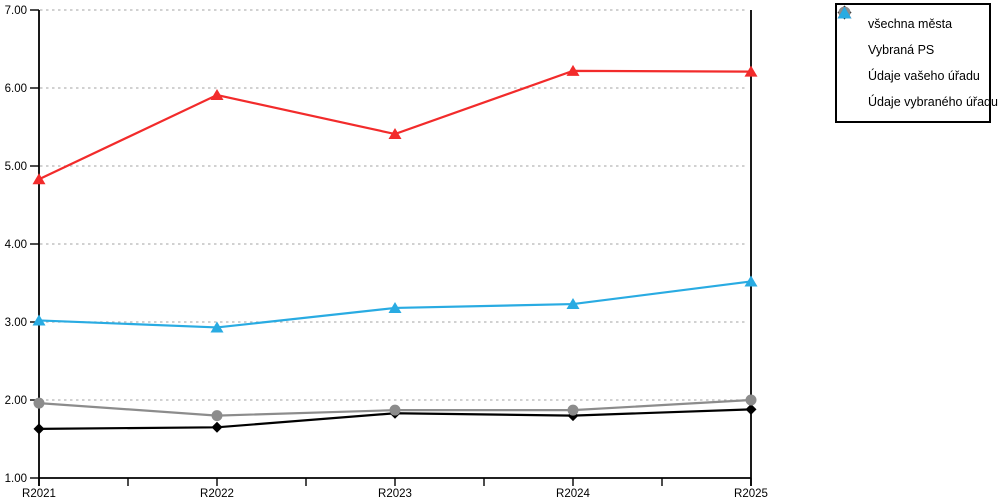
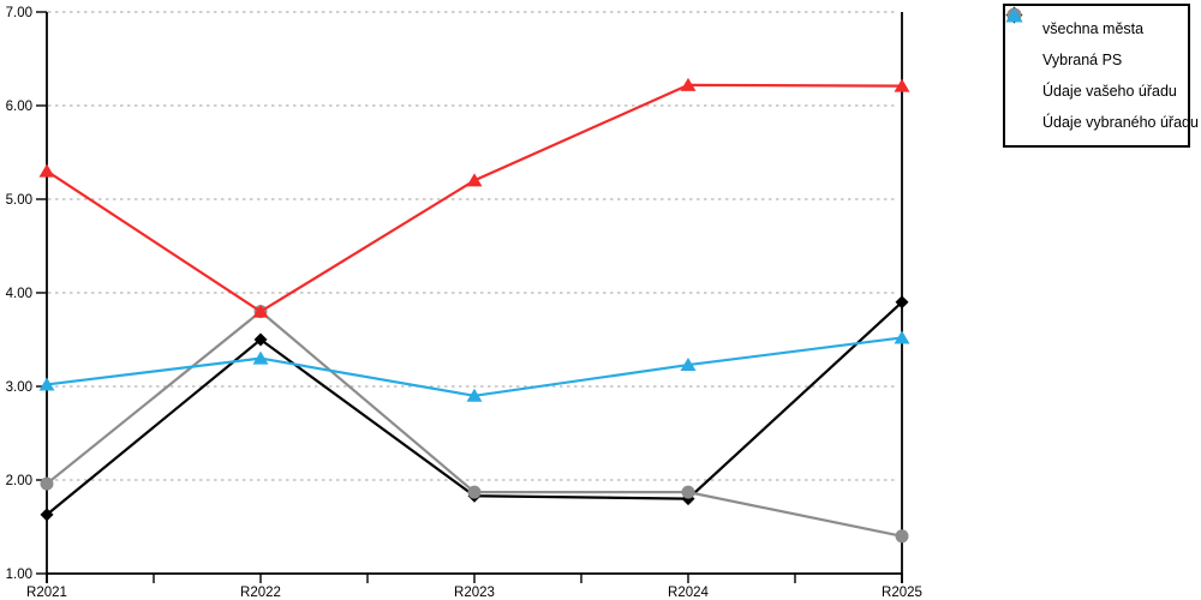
Údaje vašeho úřadu/R2021: 4.8 -> 5.3
všechna města/R2022: 1.6 -> 3.5
Vybraná PS/R2022: 1.8 -> 3.8
Údaje vašeho úřadu/R2022: 5.9 -> 3.8
Údaje vybraného úřadu/R2022: 2.9 -> 3.3
Údaje vašeho úřadu/R2023: 5.4 -> 5.2
Údaje vybraného úřadu/R2023: 3.2 -> 2.9
všechna města/R2025: 1.9 -> 3.9
Vybraná PS/R2025: 2.0 -> 1.4
